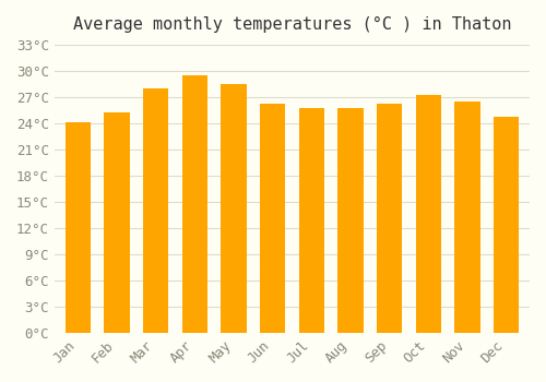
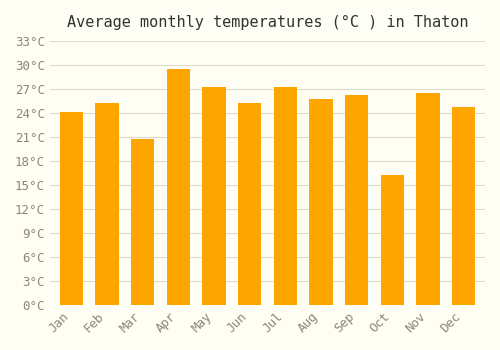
Mar: 28.0°C -> 20.8°C
May: 28.5°C -> 27.2°C
Jun: 26.3°C -> 25.2°C
Jul: 25.8°C -> 27.2°C
Oct: 27.2°C -> 16.2°C
